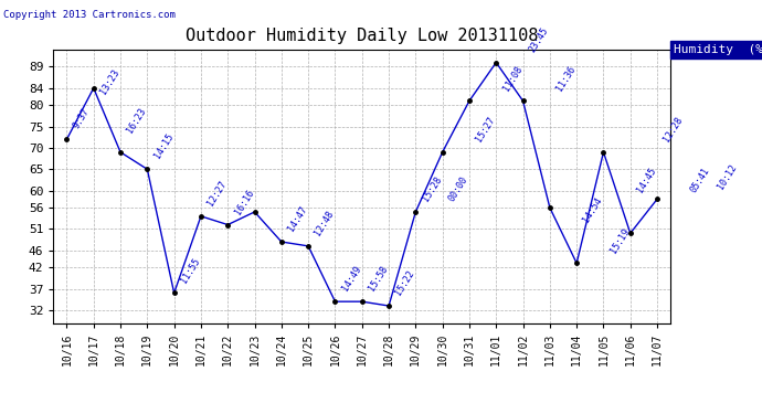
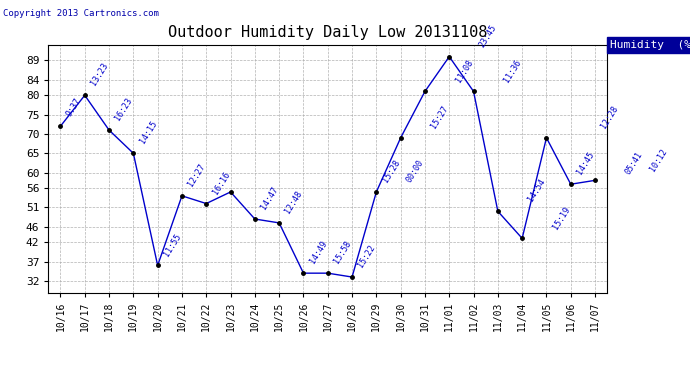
10/17: 84 -> 80
10/18: 69 -> 71
11/03: 56 -> 50
11/06: 50 -> 57
